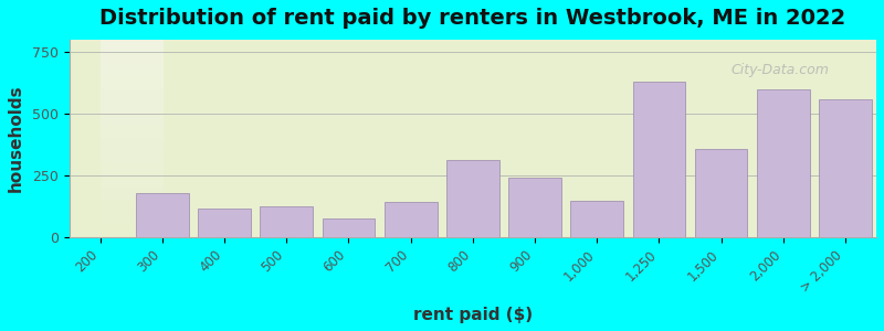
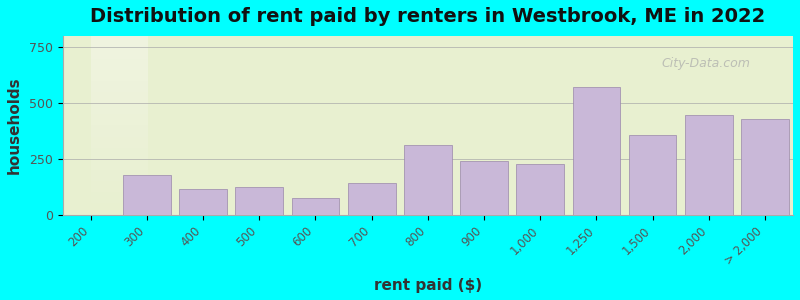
1,000: 145 -> 225
1,250: 630 -> 570
2,000: 600 -> 445
> 2,000: 560 -> 430
